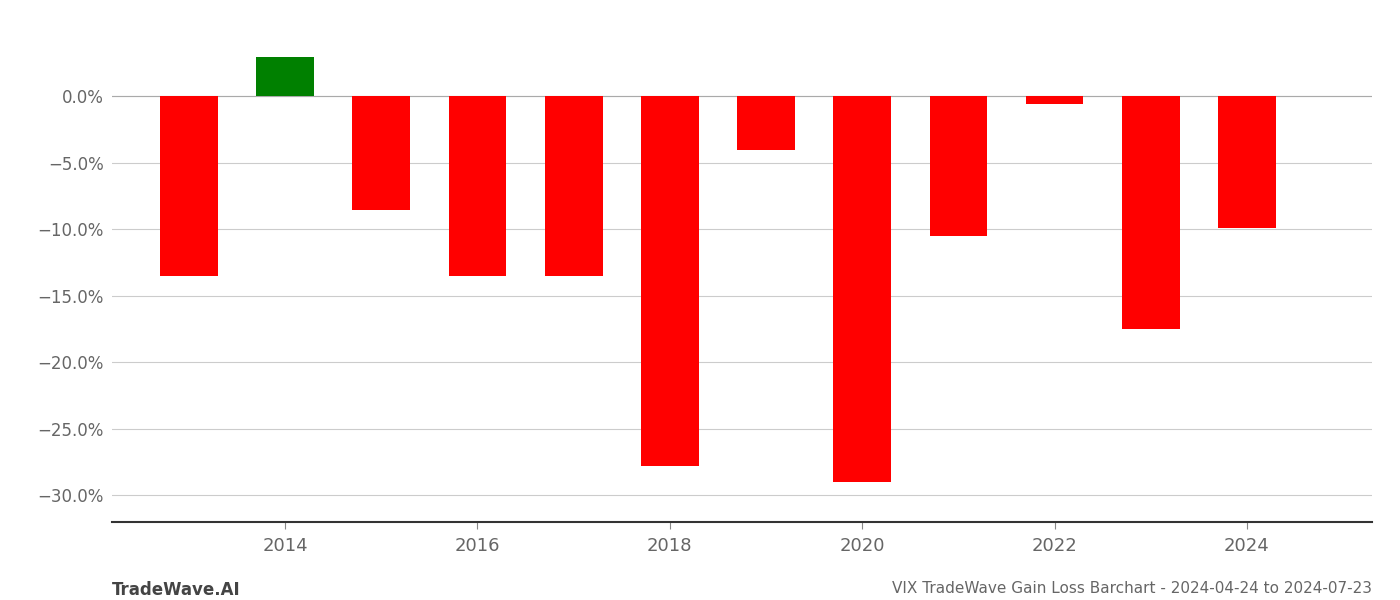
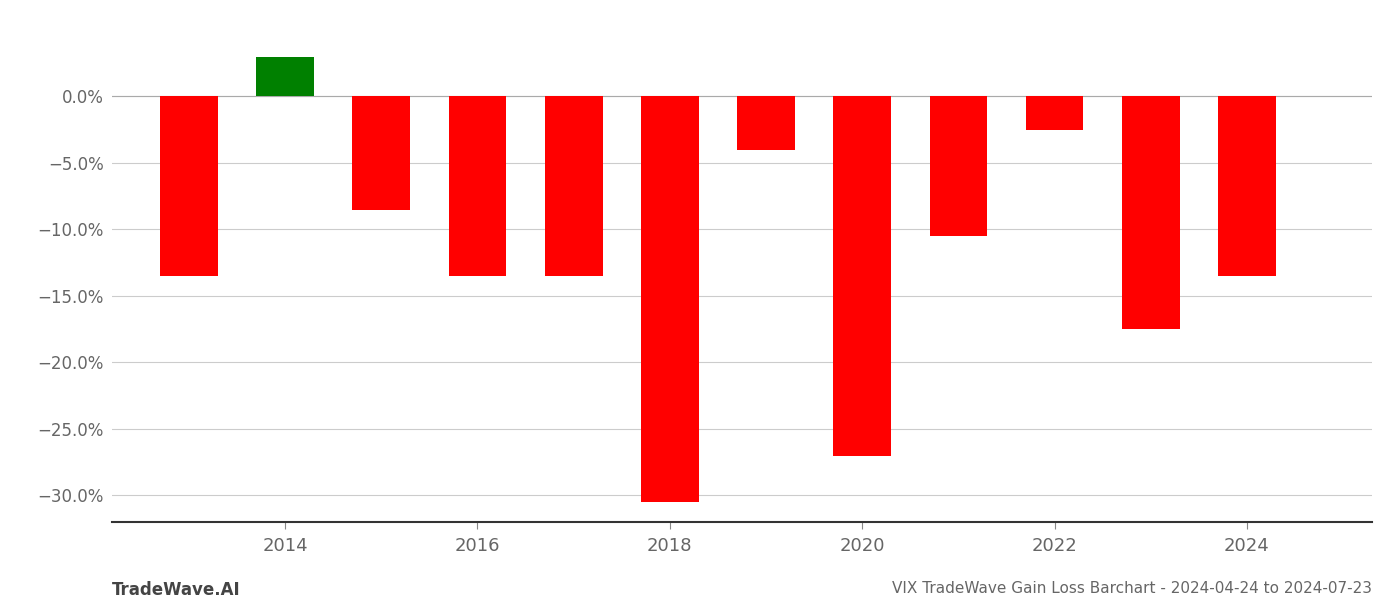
2018: -27.8% -> -30.5%
2020: -29.0% -> -27.0%
2022: -0.6% -> -2.5%
2024: -9.9% -> -13.5%
